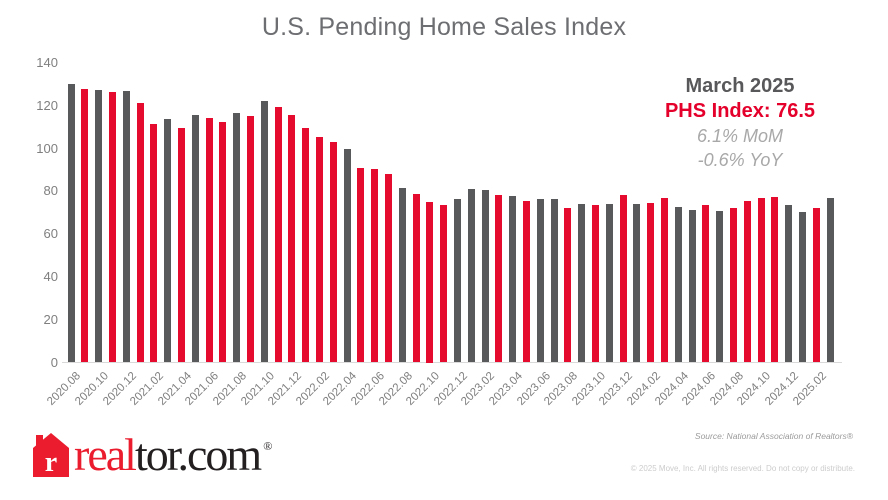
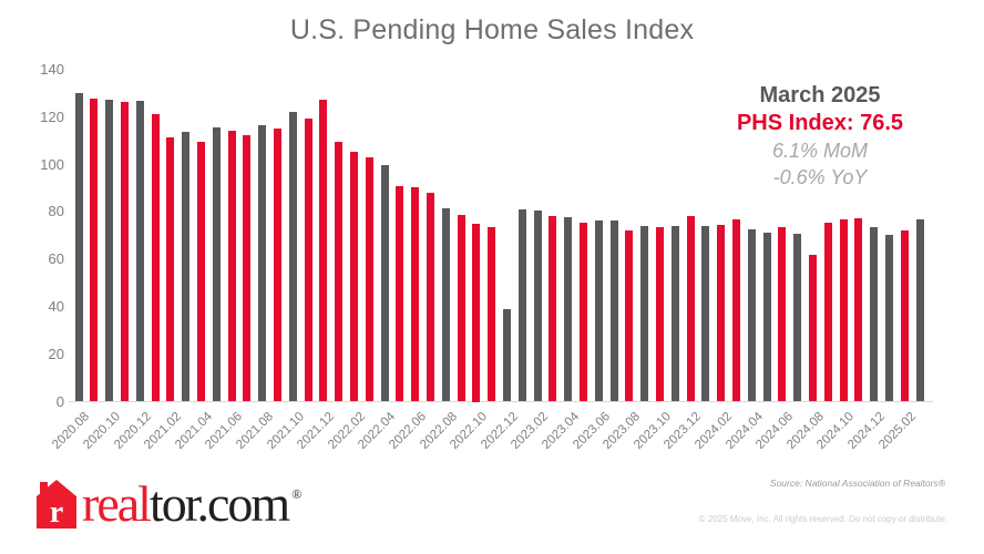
2021.12: 116 -> 127
2022.12: 76 -> 39
2024.08: 72 -> 62
